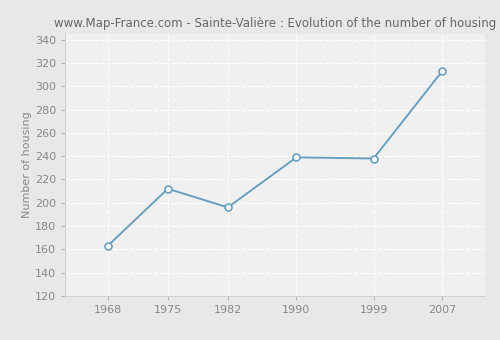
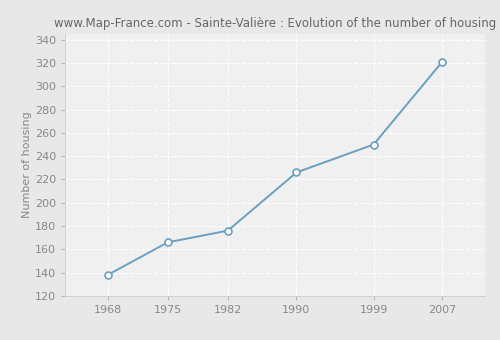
1968: 163 -> 138
1975: 212 -> 166
1982: 196 -> 176
1990: 239 -> 226
1999: 238 -> 250
2007: 313 -> 321
